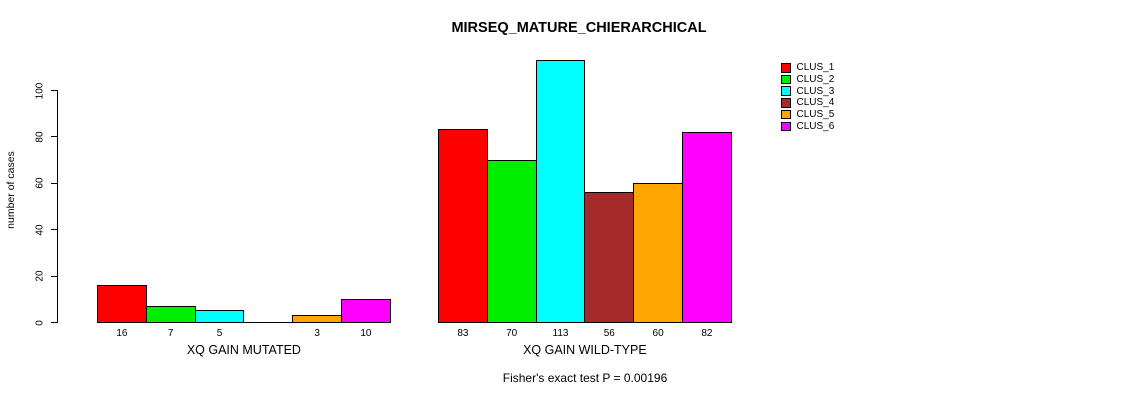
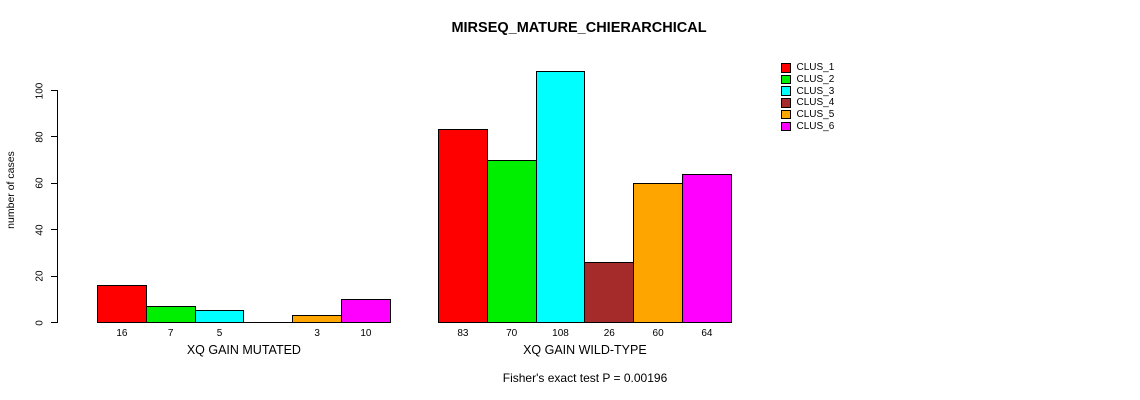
CLUS_3/XQ GAIN WILD-TYPE: 113 -> 108
CLUS_4/XQ GAIN WILD-TYPE: 56 -> 26
CLUS_6/XQ GAIN WILD-TYPE: 82 -> 64
